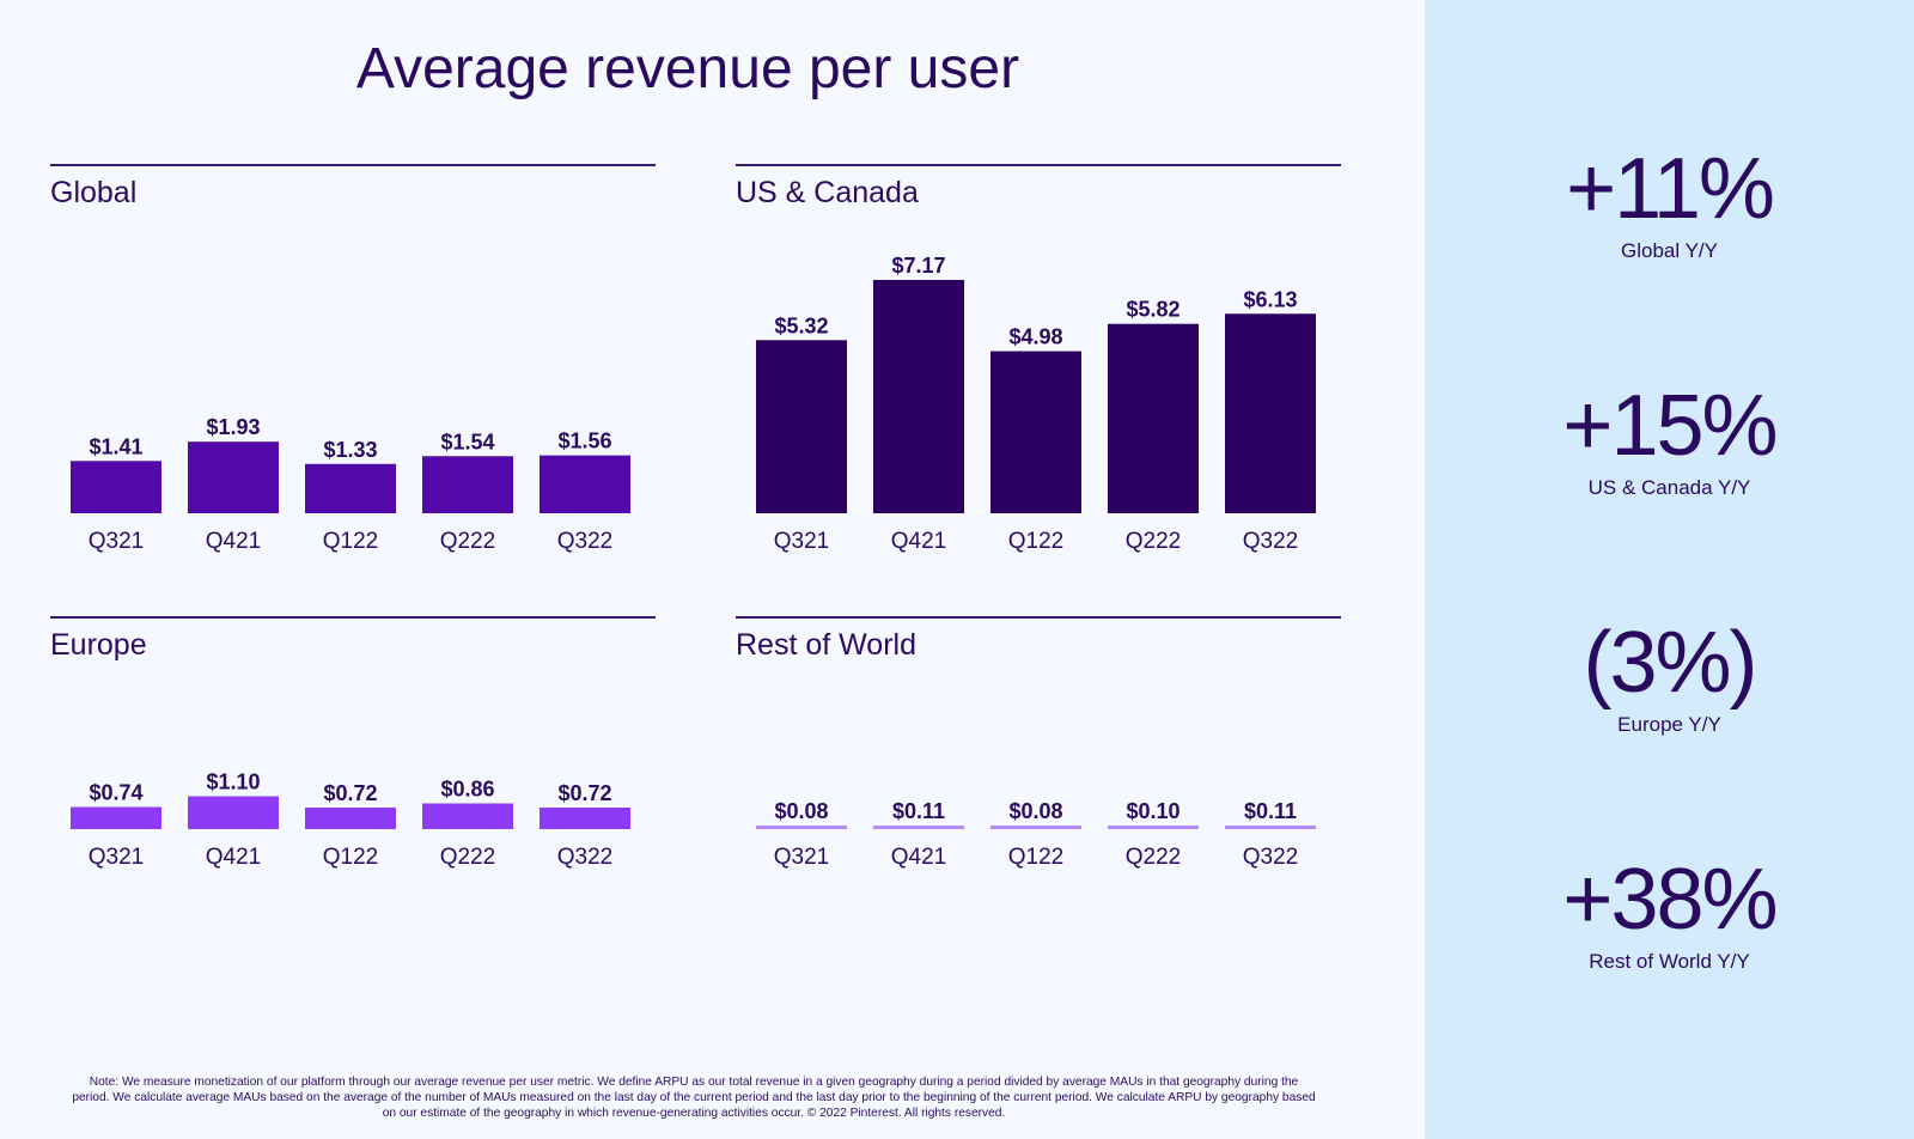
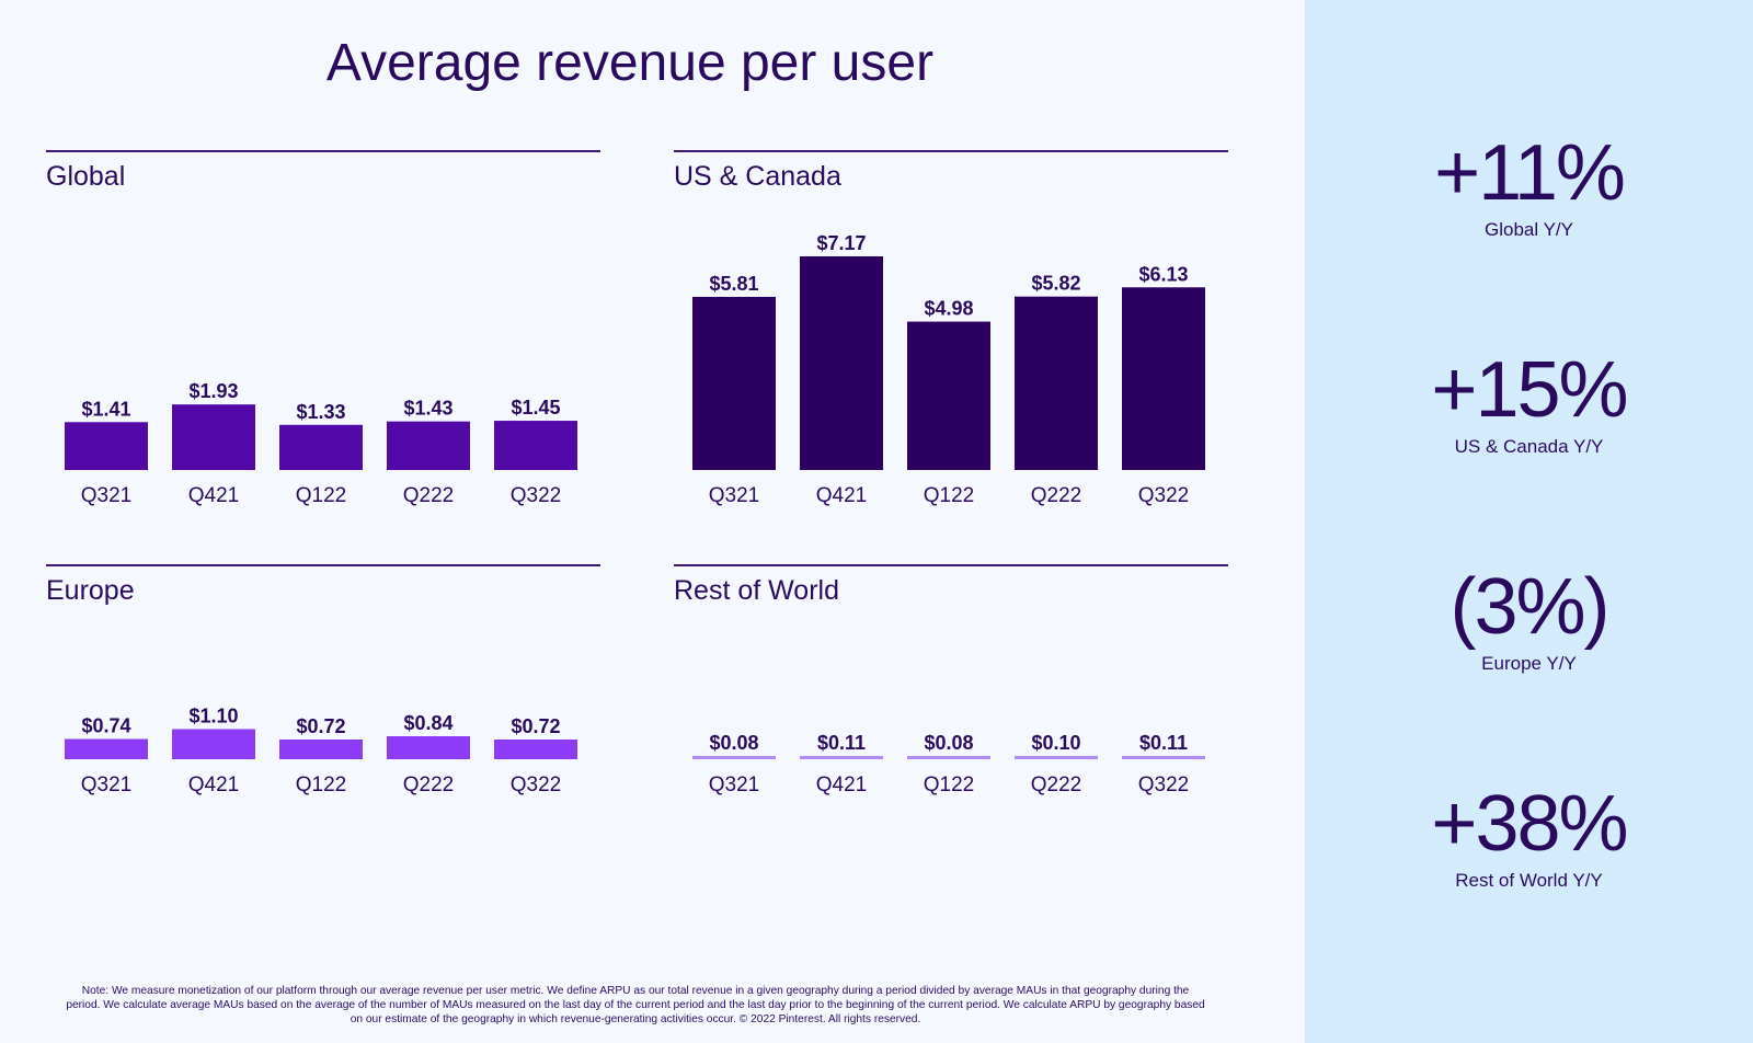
Global/Q222: $1.54 -> $1.43
Global/Q322: $1.56 -> $1.45
US & Canada/Q321: $5.32 -> $5.81
Europe/Q222: $0.86 -> $0.84
